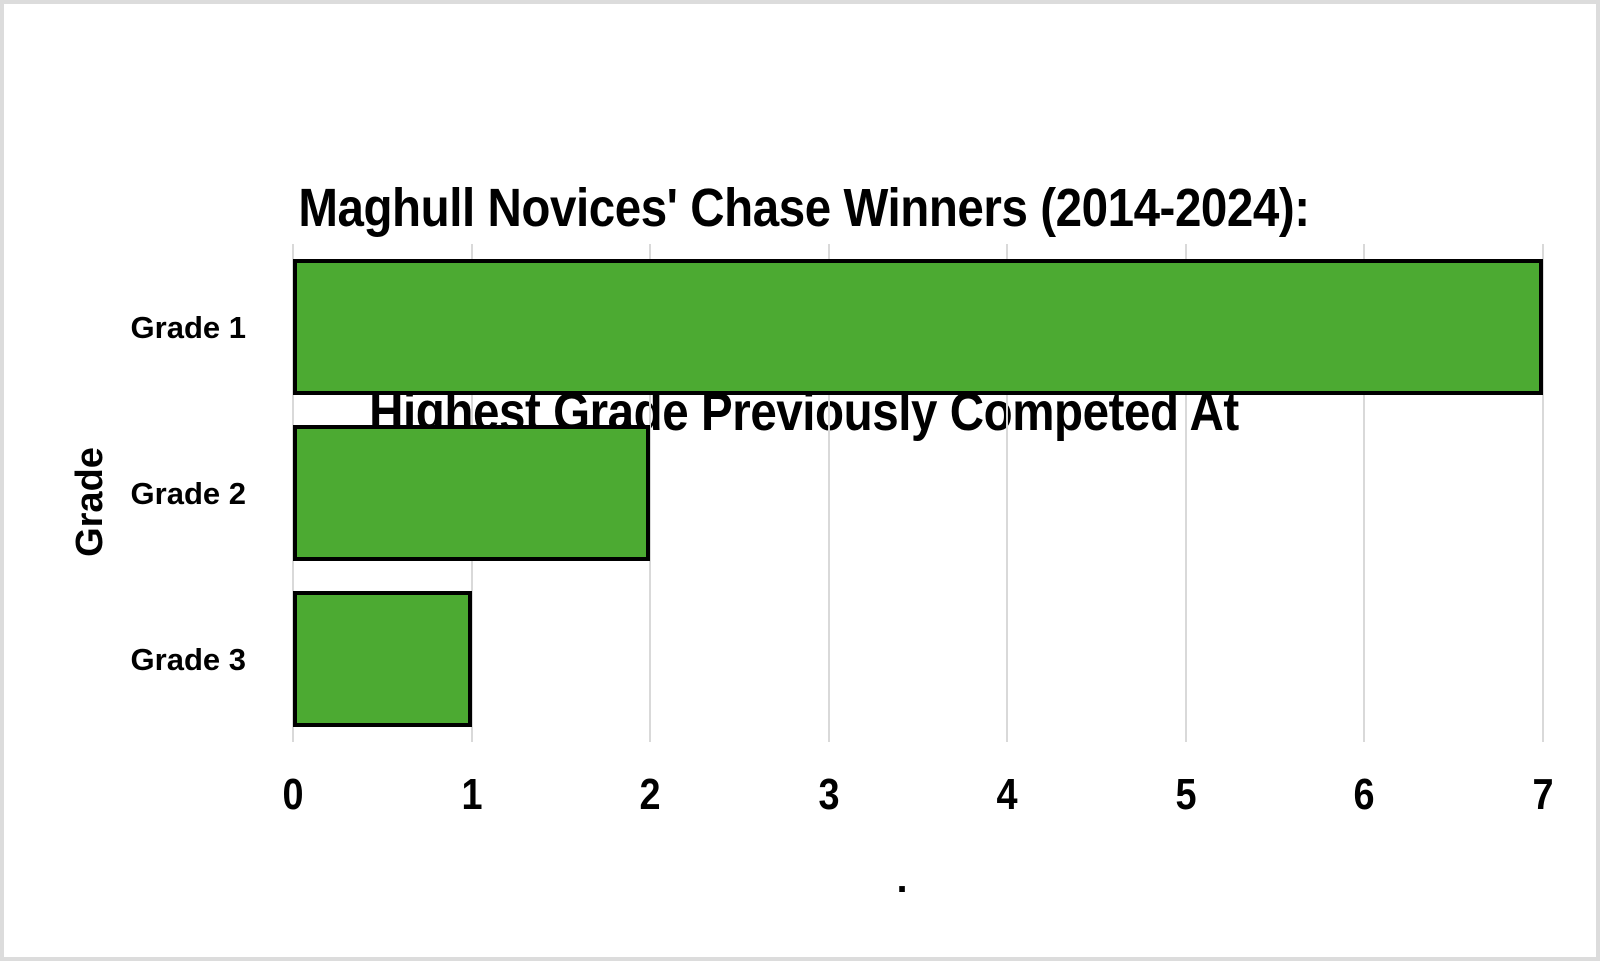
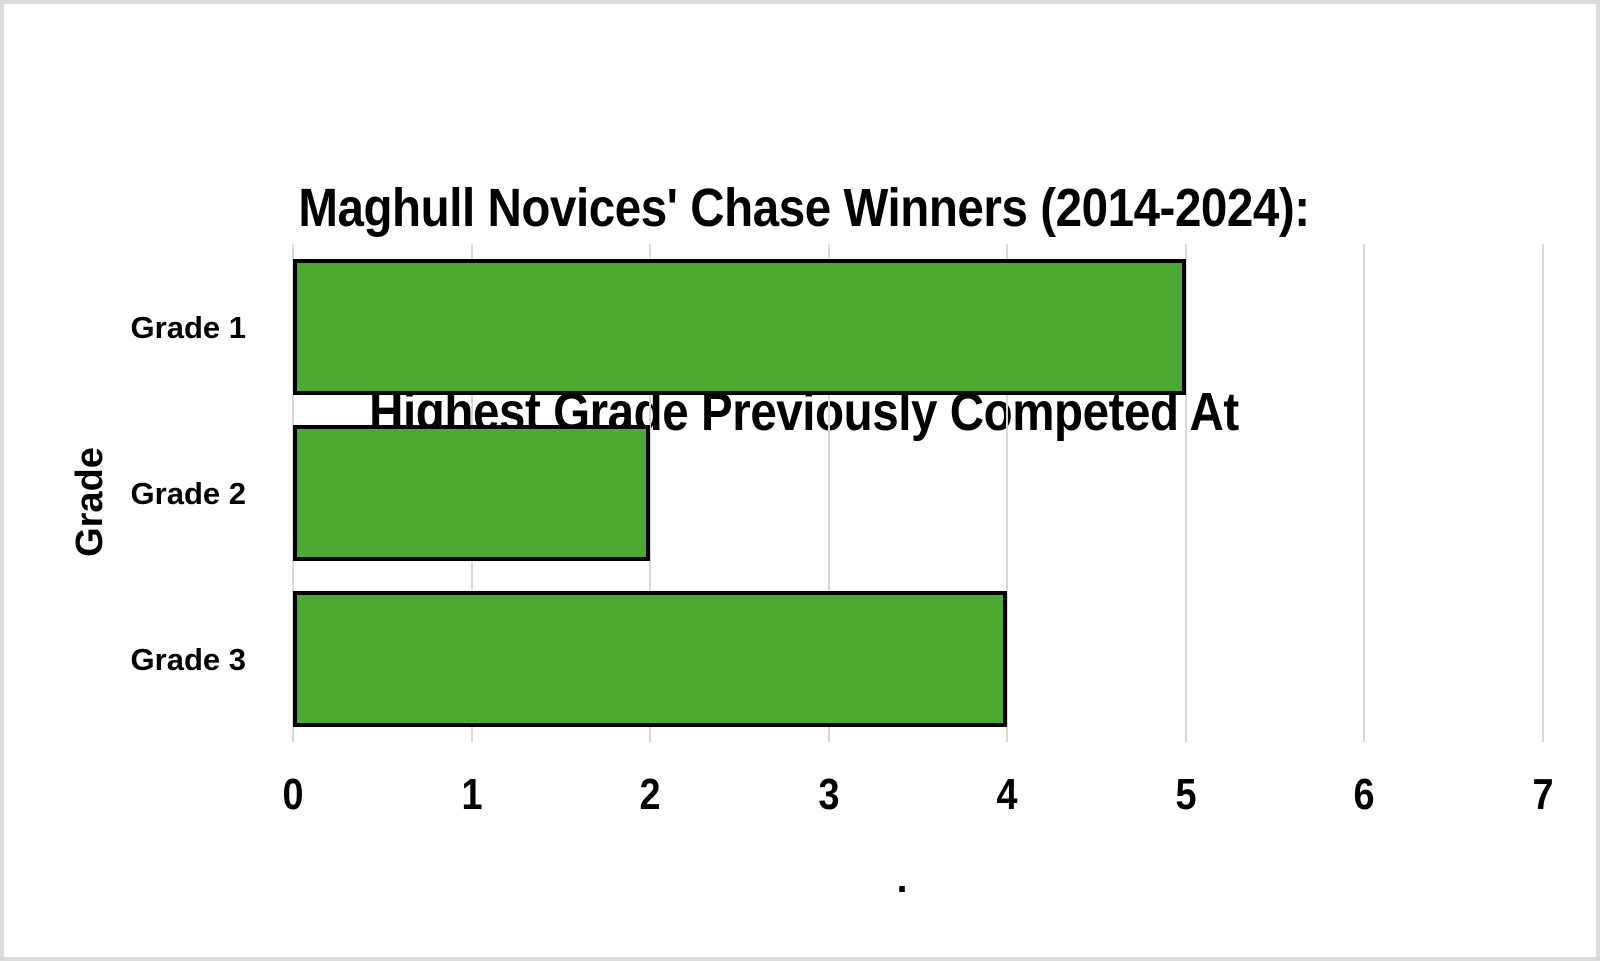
Grade 1: 7 -> 5
Grade 3: 1 -> 4
